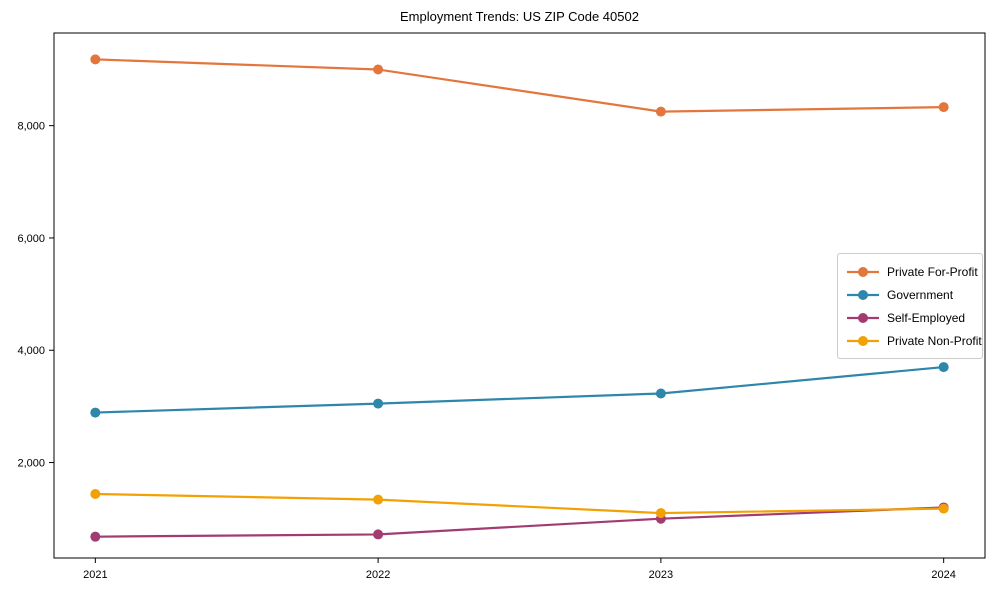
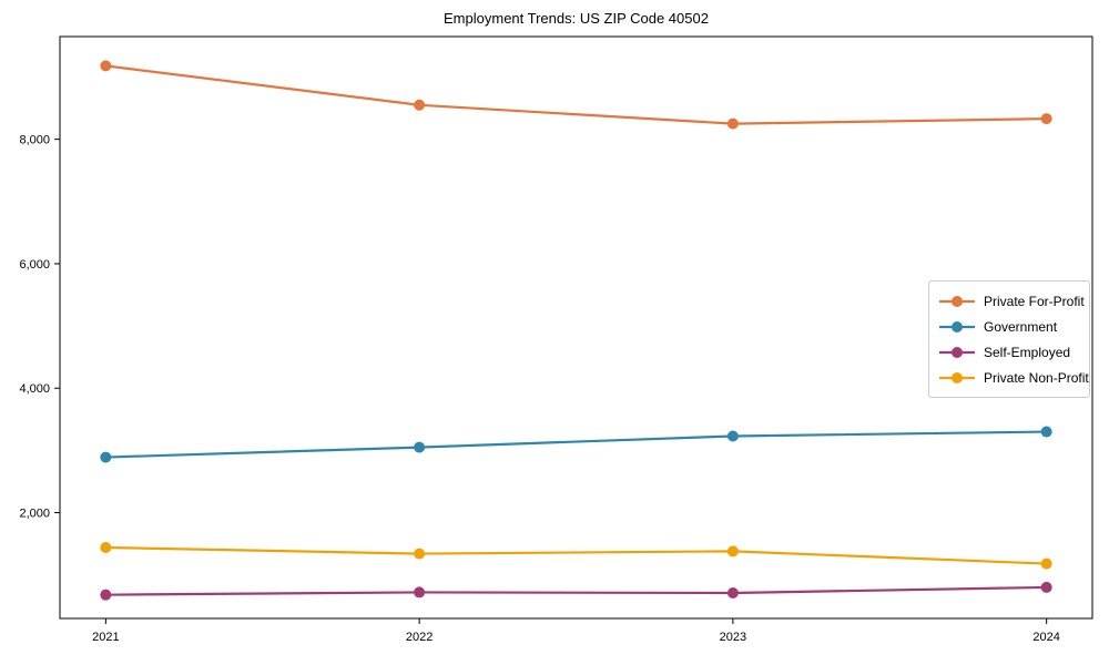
Private For-Profit/2022: 9000 -> 8600
Self-Employed/2023: 1000 -> 700
Private Non-Profit/2023: 1100 -> 1400
Government/2024: 3700 -> 3300
Self-Employed/2024: 1200 -> 800
